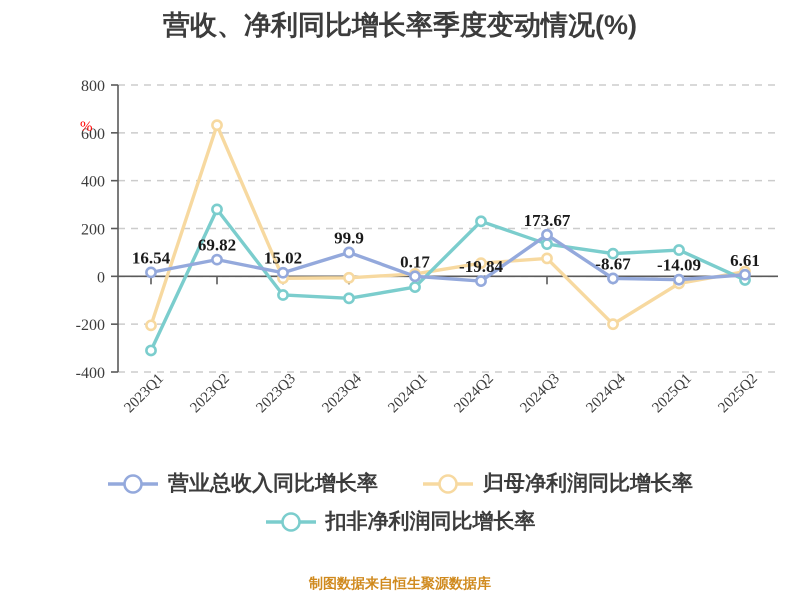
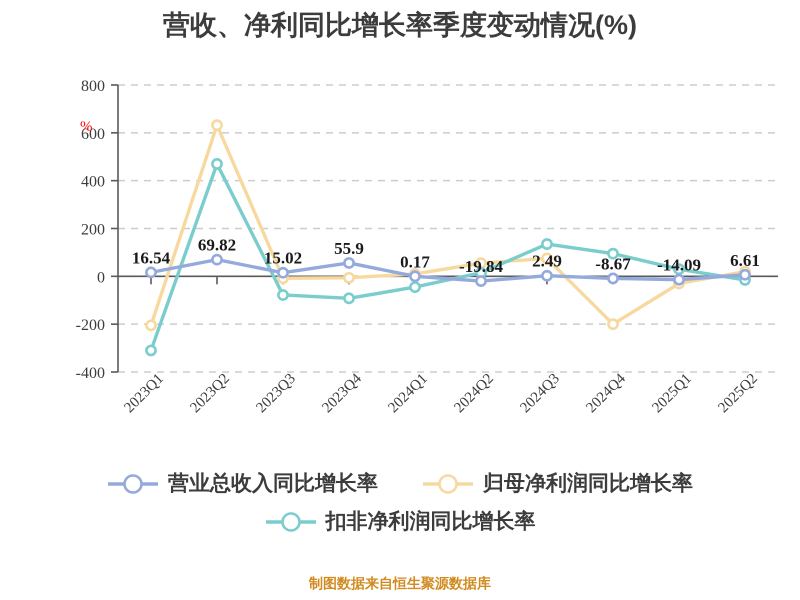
扣非净利润同比增长率/2023Q2: 280 -> 470
营业总收入同比增长率/2023Q4: 99.9 -> 55.9
扣非净利润同比增长率/2024Q2: 230 -> 20
营业总收入同比增长率/2024Q3: 173.67 -> 2.49
扣非净利润同比增长率/2025Q1: 110 -> 30
